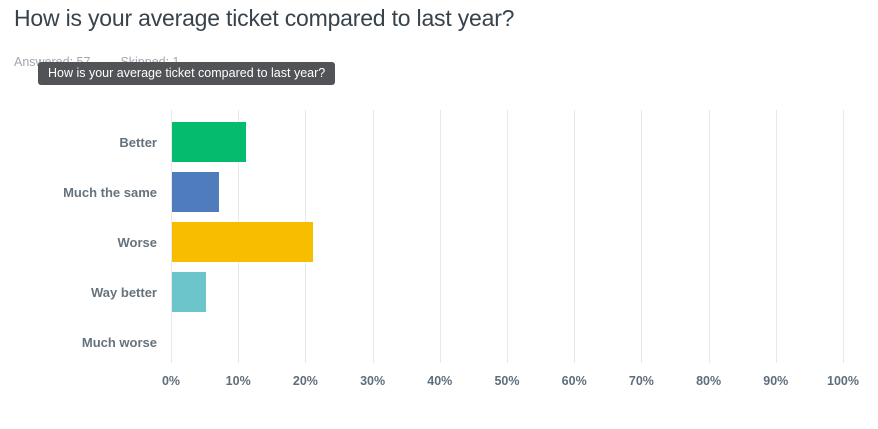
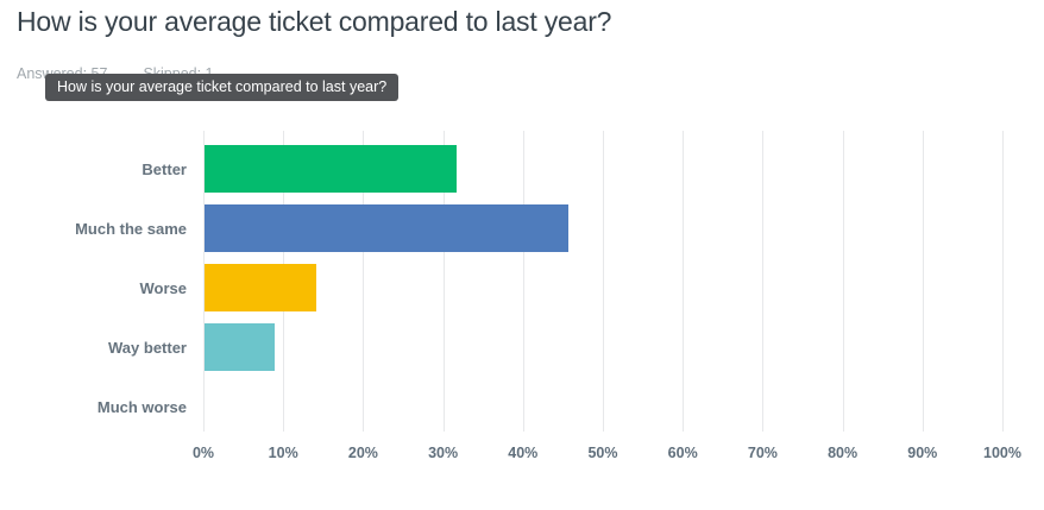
Better: 11% -> 32%
Much the same: 7% -> 46%
Worse: 21% -> 14%
Way better: 5% -> 9%
